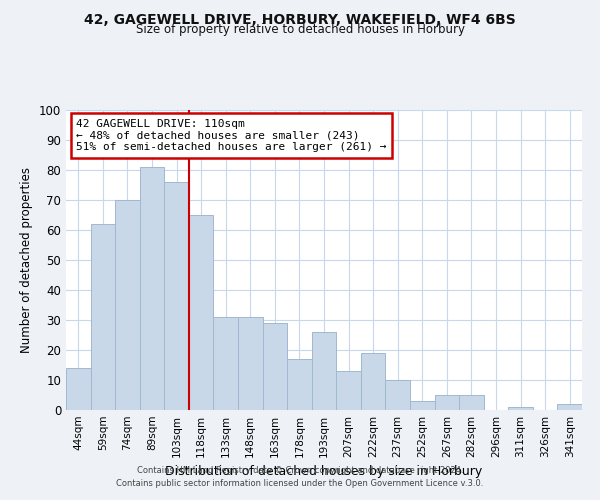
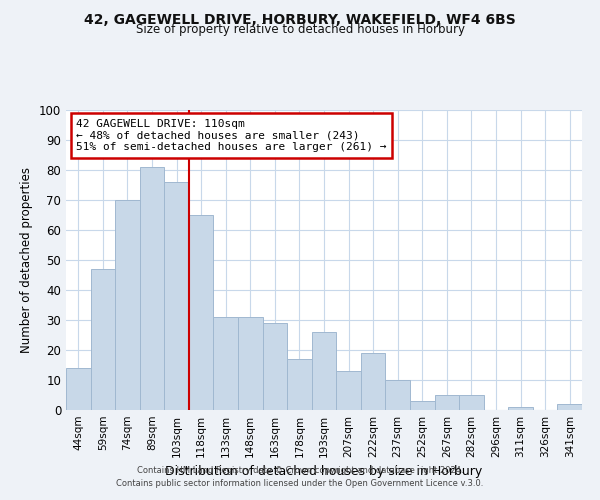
59sqm: 62 -> 47
